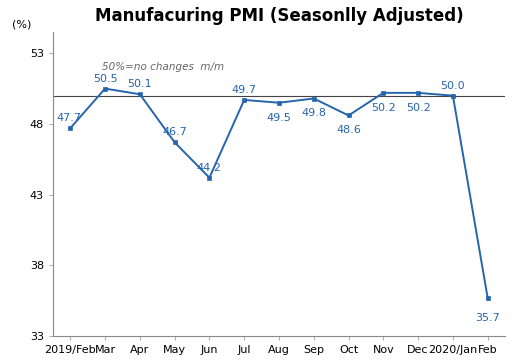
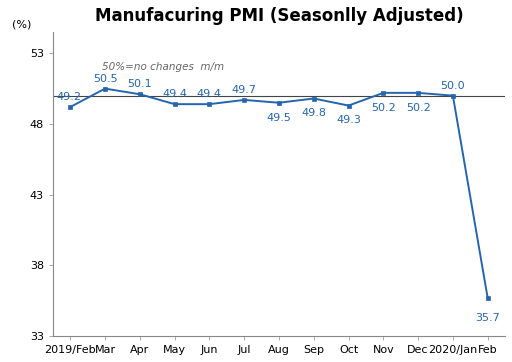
2019/Feb: 47.7 -> 49.2
May: 46.7 -> 49.4
Jun: 44.2 -> 49.4
Oct: 48.6 -> 49.3
